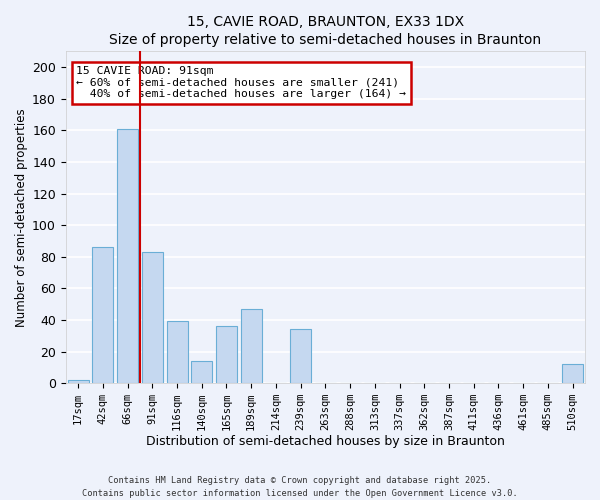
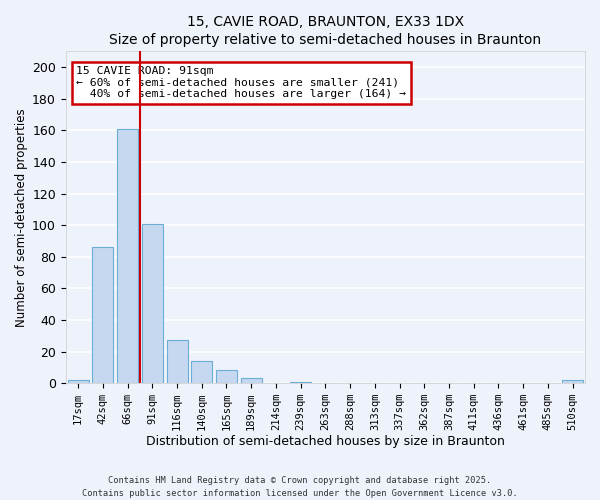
91sqm: 83 -> 101
116sqm: 39 -> 27
165sqm: 36 -> 8
189sqm: 47 -> 3
239sqm: 34 -> 1
510sqm: 12 -> 2
